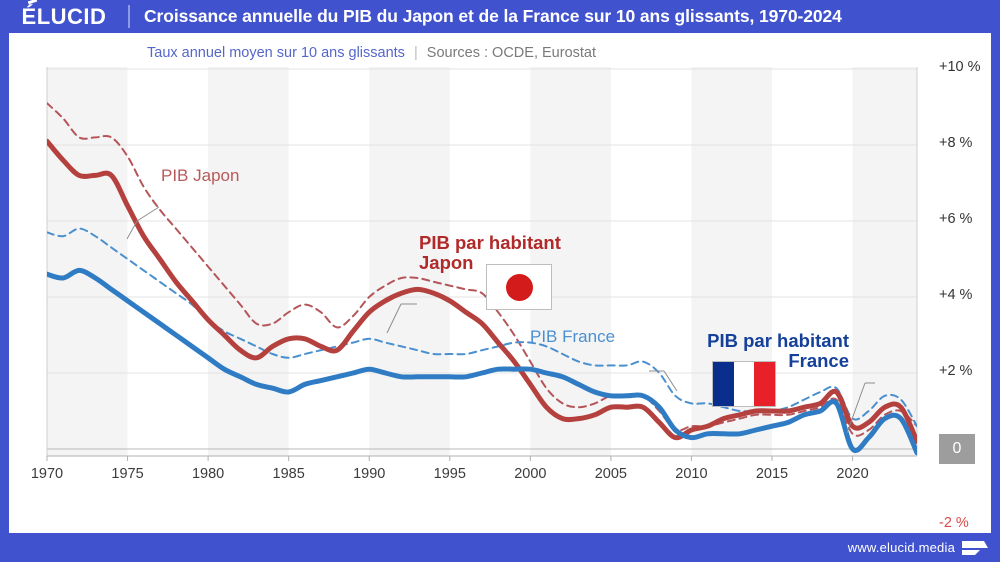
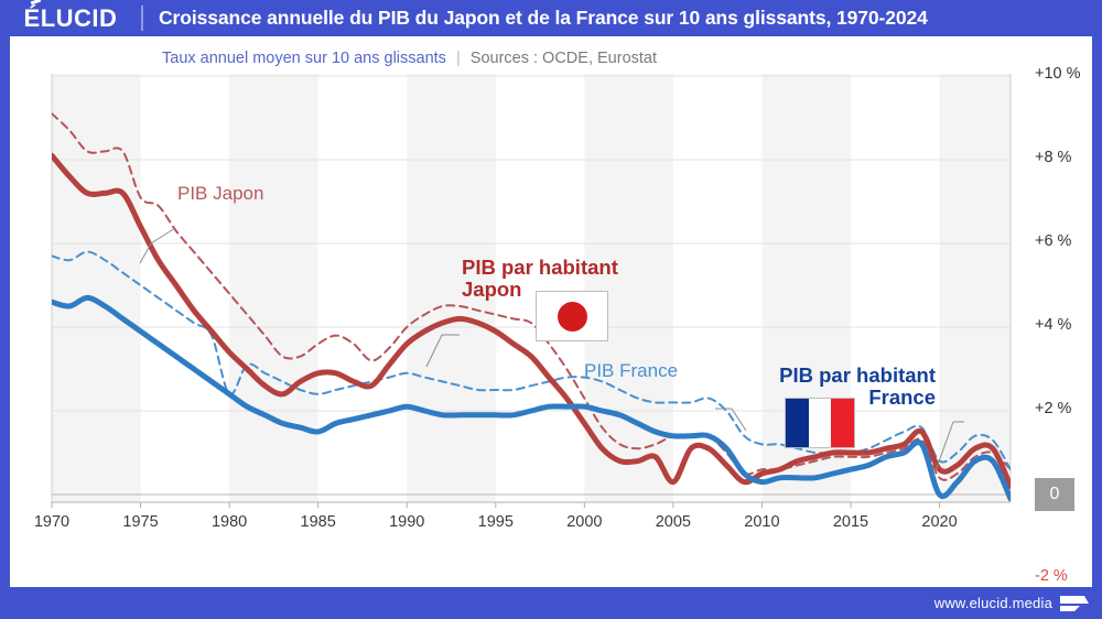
PIB Japon/1975: 7.7% -> 7.1%
PIB France/1980: 3.4% -> 2.4%
PIB par habitant Japon/2005: 1.1% -> 0.3%
